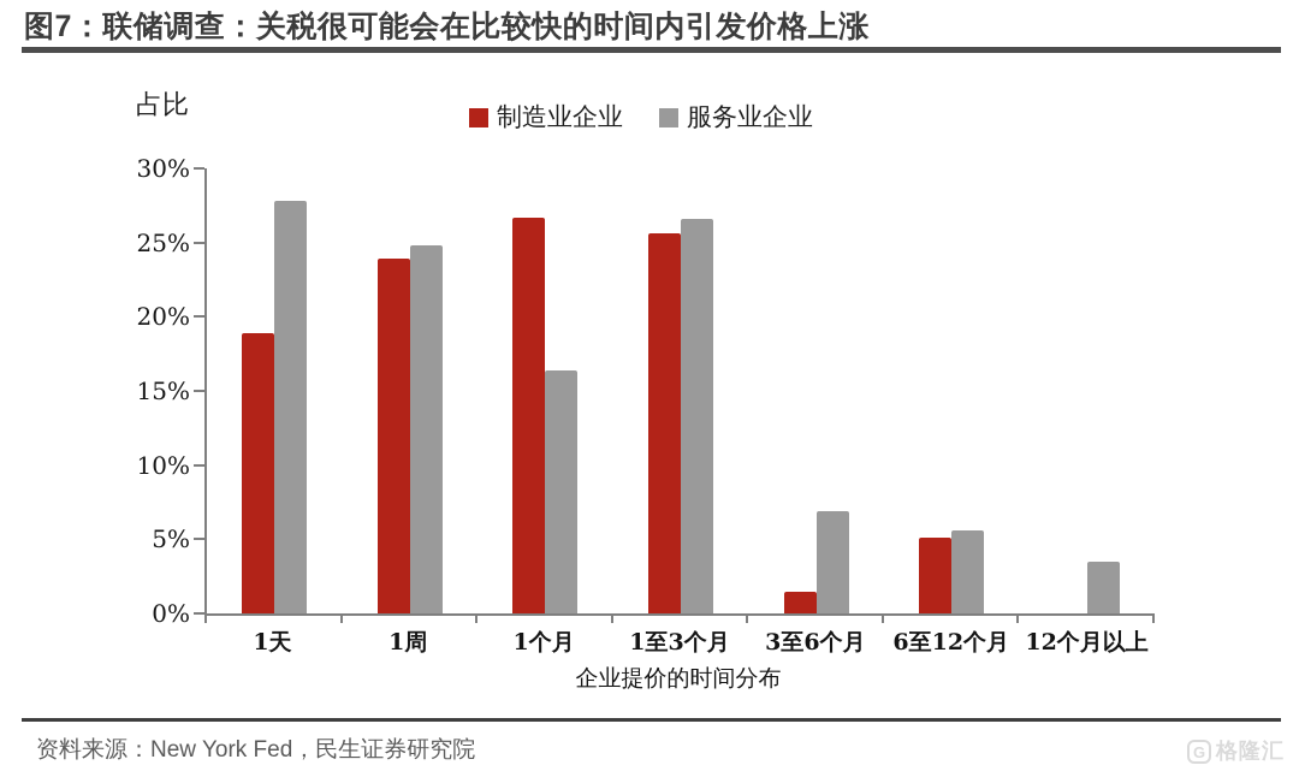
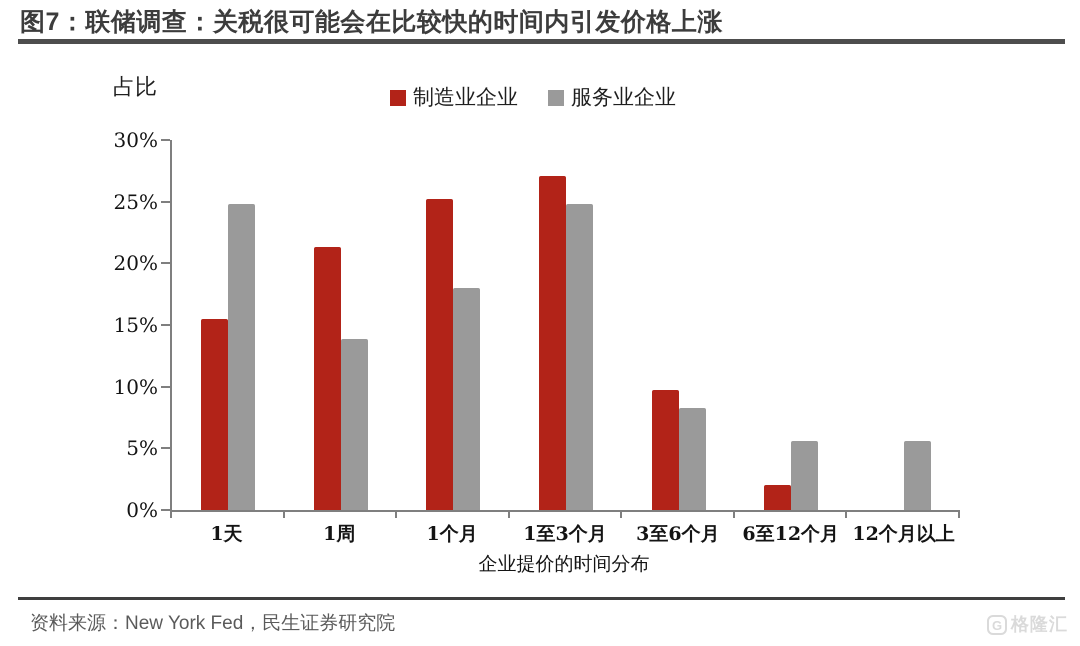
制造业企业/1天: 18.9% -> 15.5%
服务业企业/1天: 27.8% -> 24.8%
制造业企业/1周: 23.9% -> 21.3%
服务业企业/1周: 24.8% -> 13.9%
制造业企业/1个月: 26.7% -> 25.2%
服务业企业/1个月: 16.4% -> 18.0%
制造业企业/1至3个月: 25.6% -> 27.1%
服务业企业/1至3个月: 26.6% -> 24.8%
制造业企业/3至6个月: 1.5% -> 9.7%
服务业企业/3至6个月: 6.9% -> 8.3%
制造业企业/6至12个月: 5.1% -> 2.0%
服务业企业/12个月以上: 3.5% -> 5.6%
